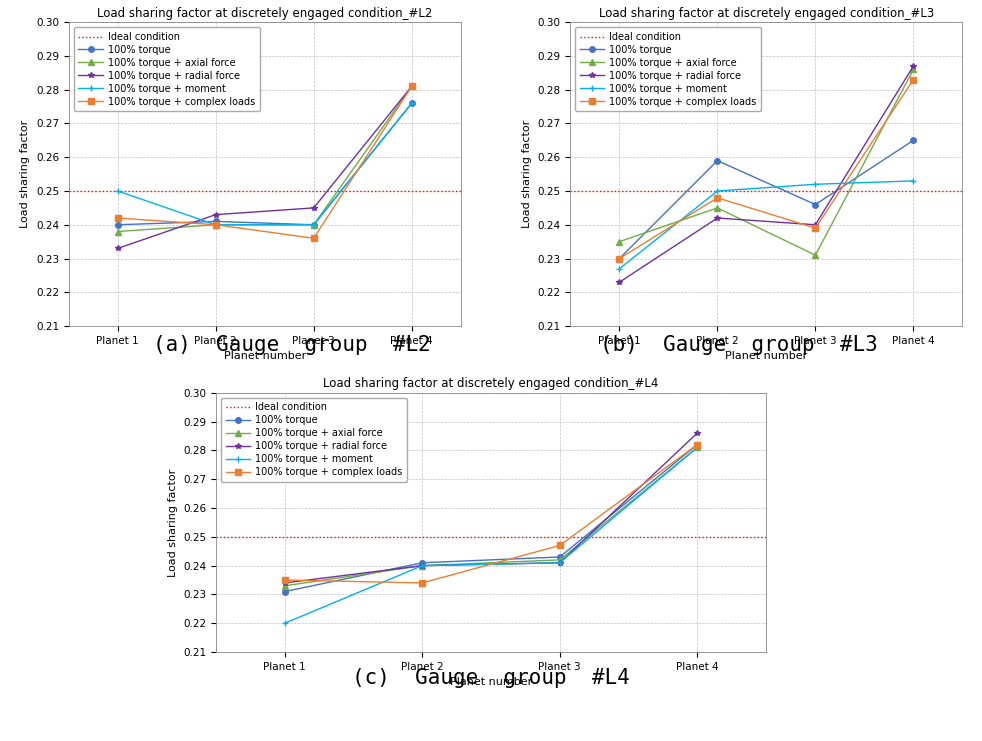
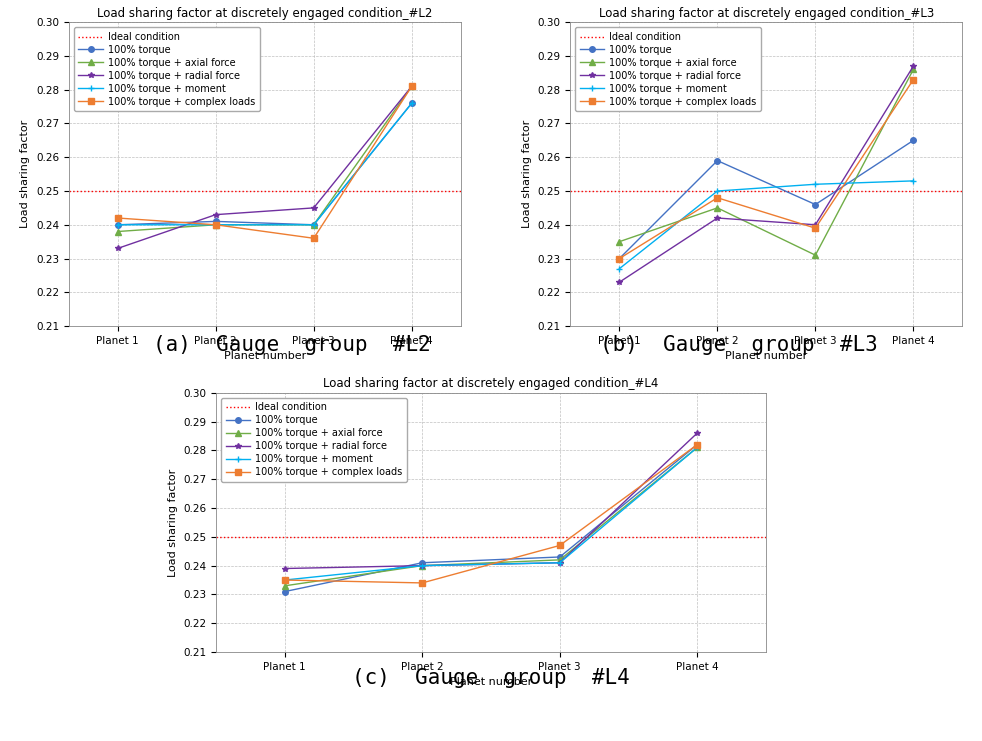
Load sharing factor at discretely engaged condition_#L2/100% torque + moment/Planet 1: 0.250 -> 0.240
Load sharing factor at discretely engaged condition_#L4/100% torque + radial force/Planet 1: 0.234 -> 0.239
Load sharing factor at discretely engaged condition_#L4/100% torque + moment/Planet 1: 0.220 -> 0.235
